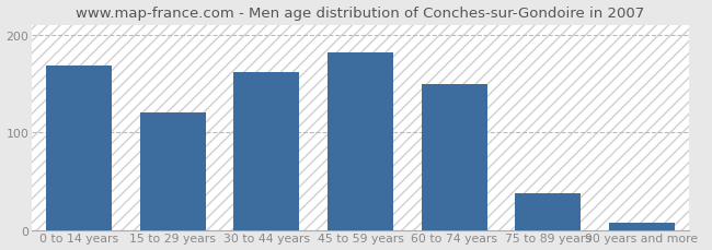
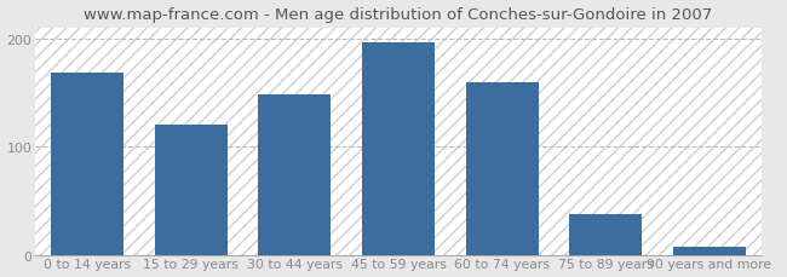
30 to 44 years: 162 -> 148
45 to 59 years: 182 -> 197
60 to 74 years: 150 -> 160
